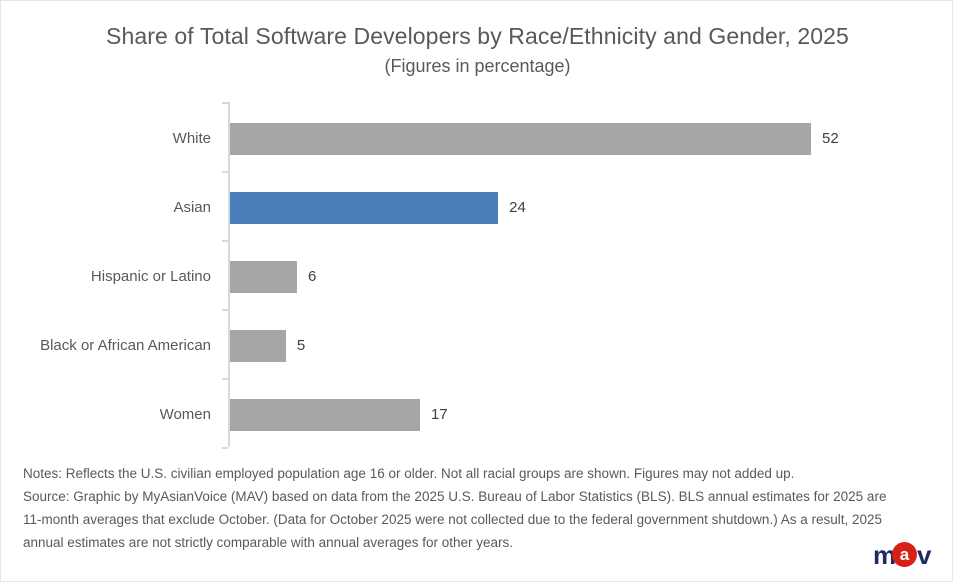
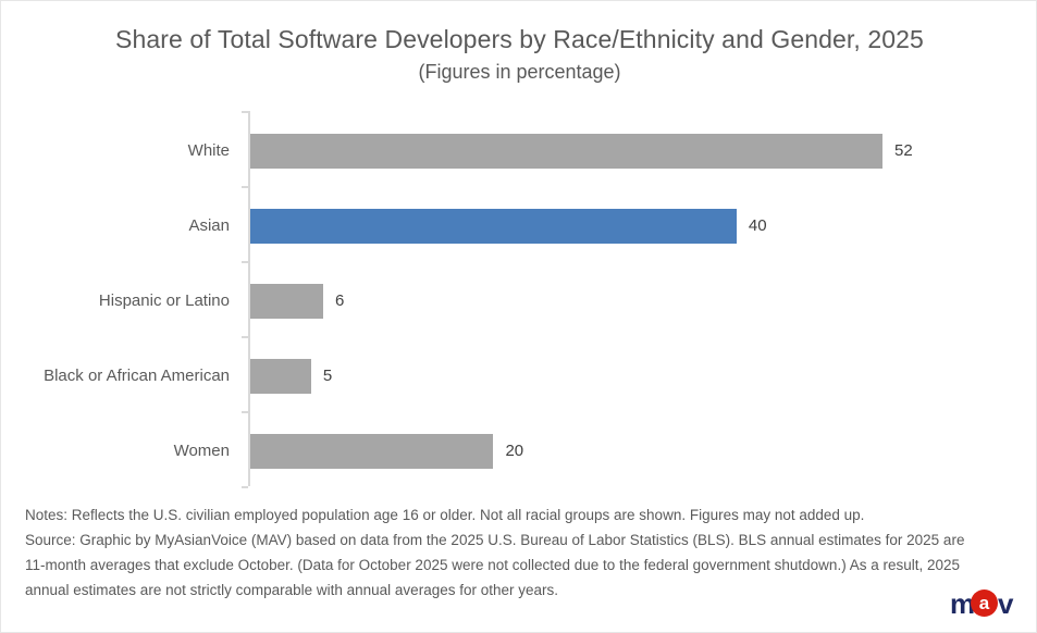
Asian: 24 -> 40
Women: 17 -> 20
